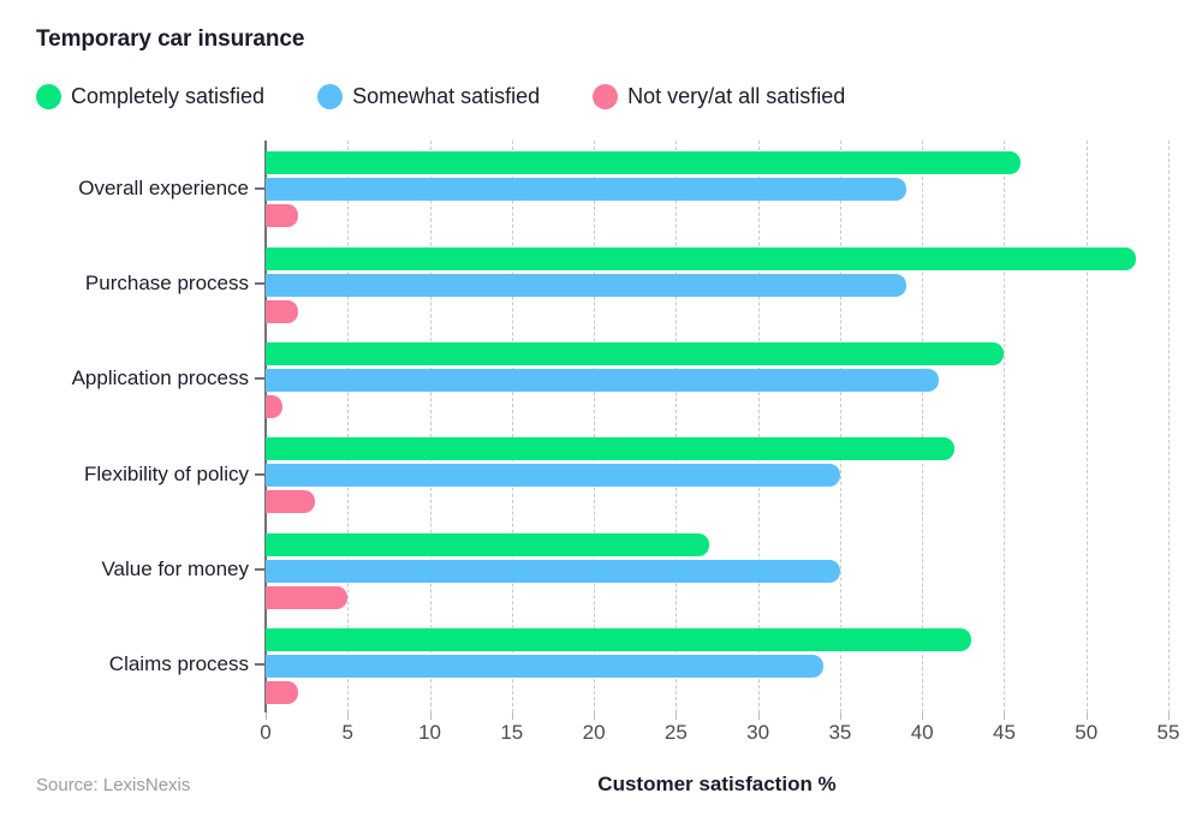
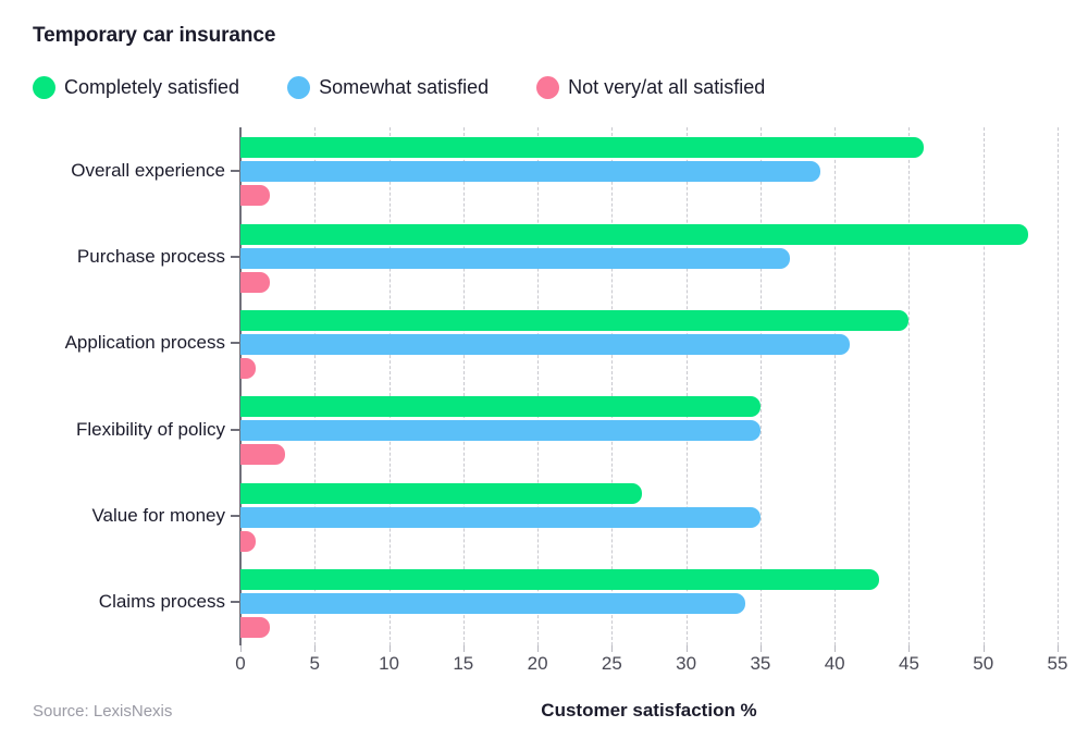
Somewhat satisfied/Purchase process: 39 -> 37
Completely satisfied/Flexibility of policy: 42 -> 35
Not very/at all satisfied/Value for money: 5 -> 1
